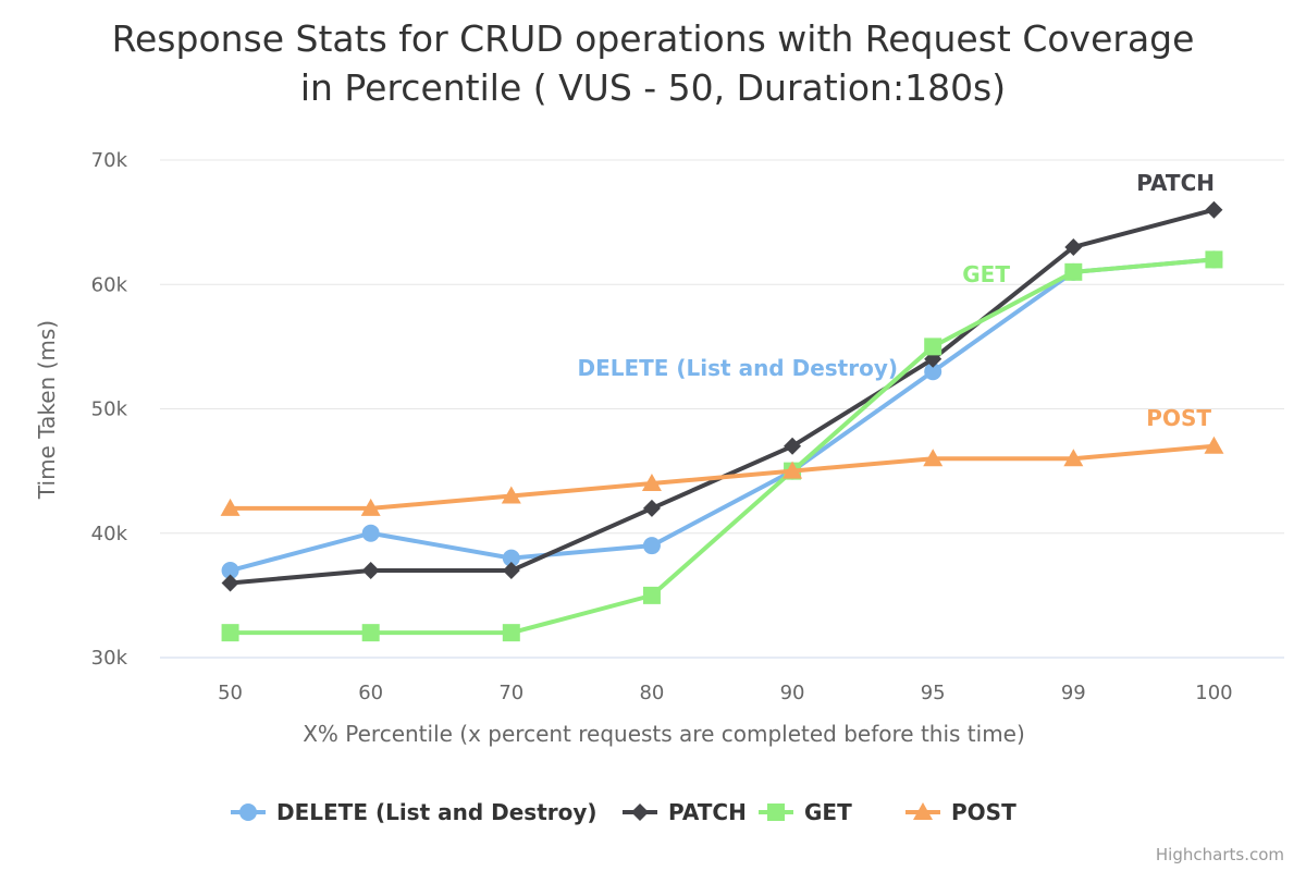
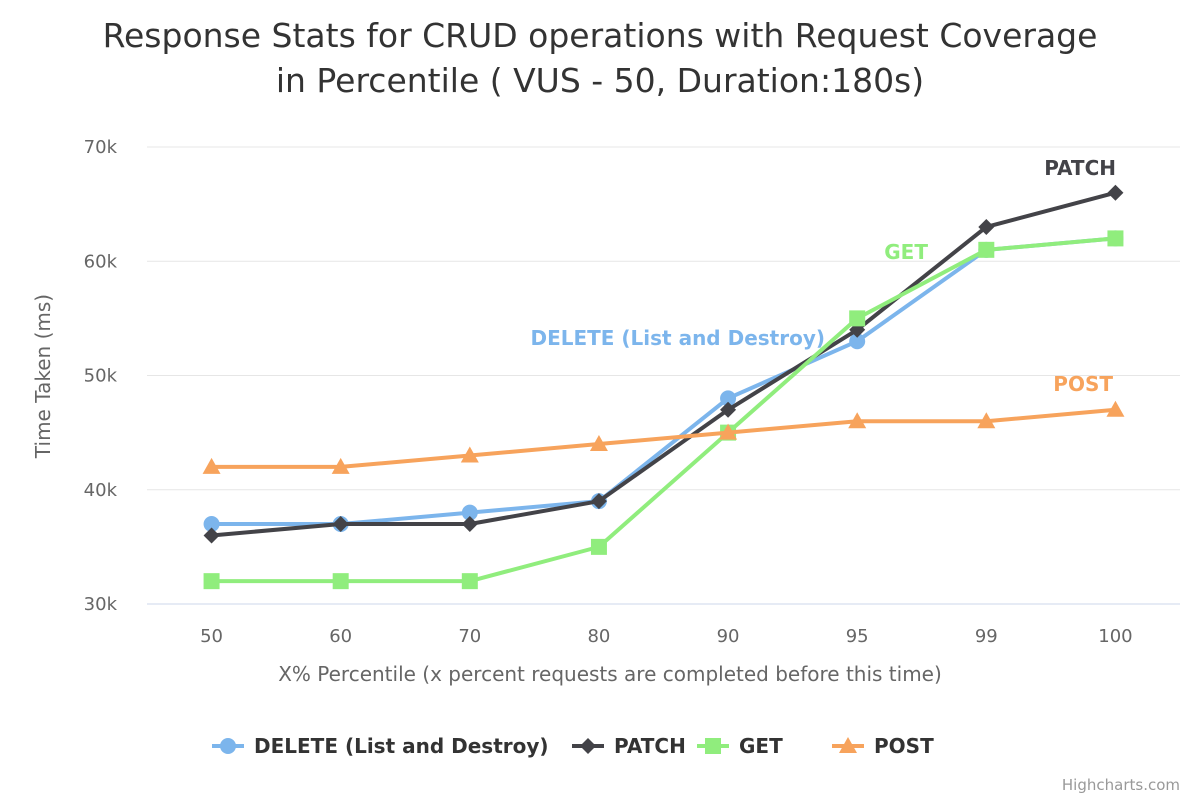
DELETE (List and Destroy)/60: 40k -> 37k
PATCH/80: 42k -> 39k
DELETE (List and Destroy)/90: 45k -> 48k
